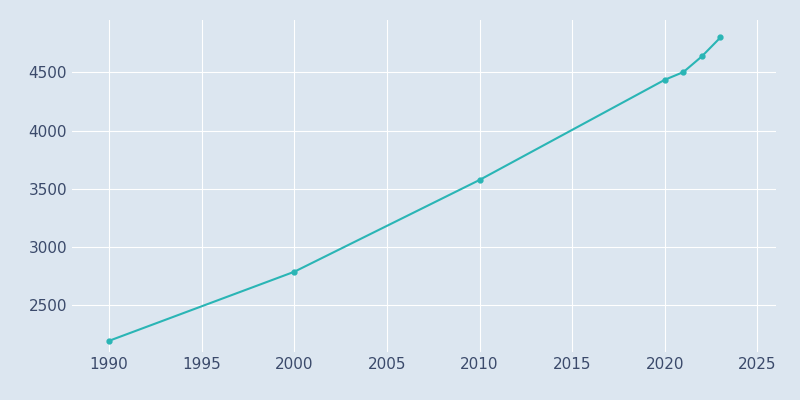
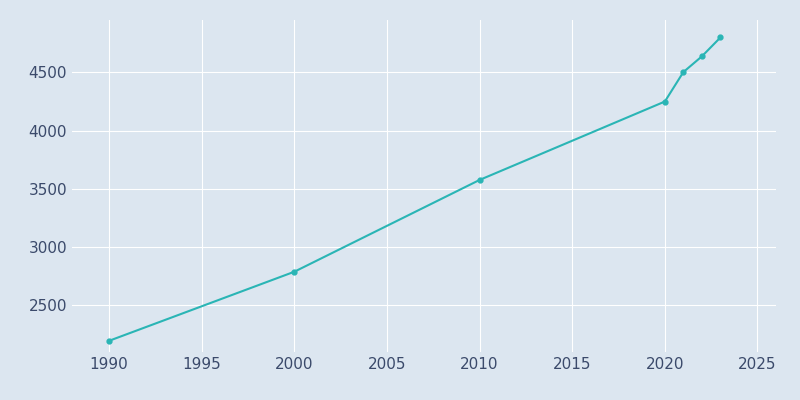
2020: 4440 -> 4250
